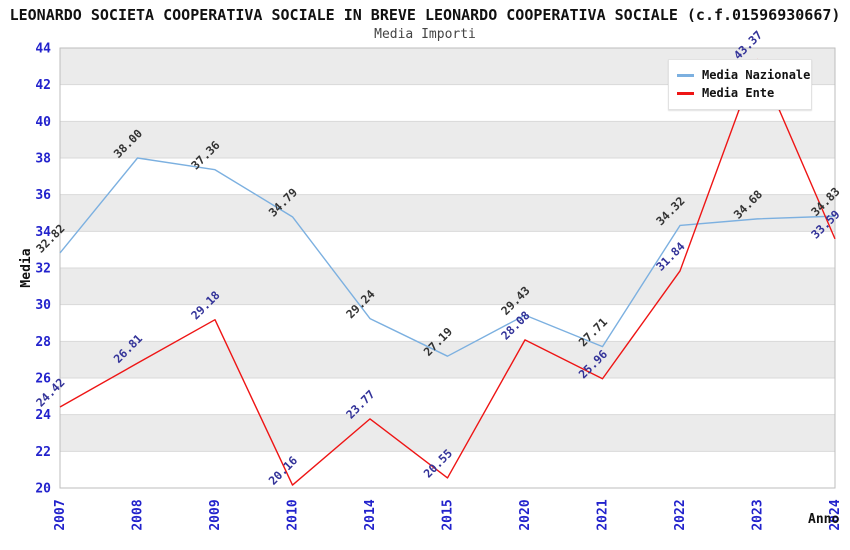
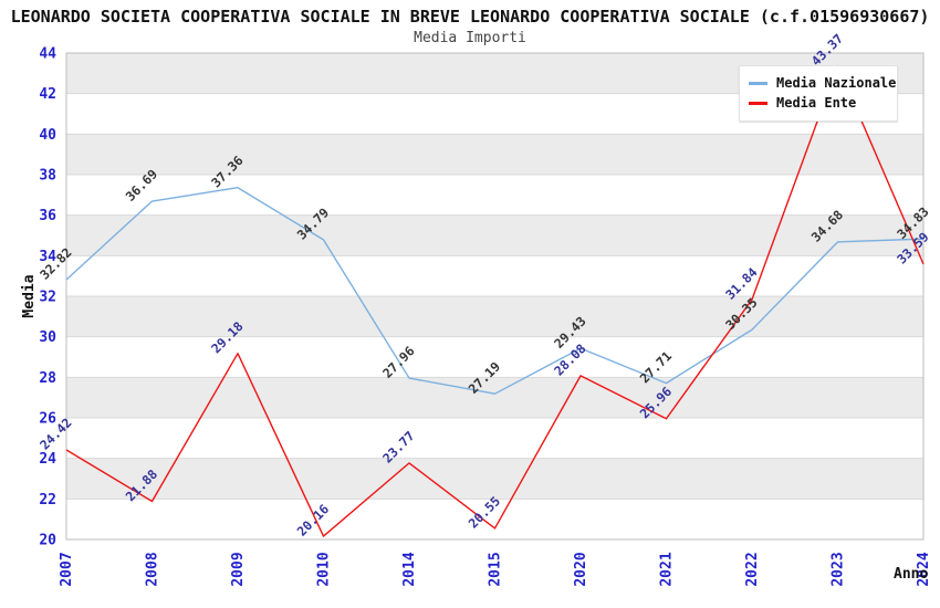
Media Nazionale/2008: 38.00 -> 36.69
Media Ente/2008: 26.81 -> 21.88
Media Nazionale/2014: 29.24 -> 27.96
Media Nazionale/2022: 34.32 -> 30.35
